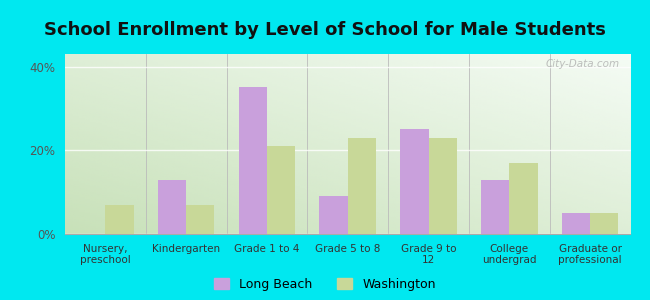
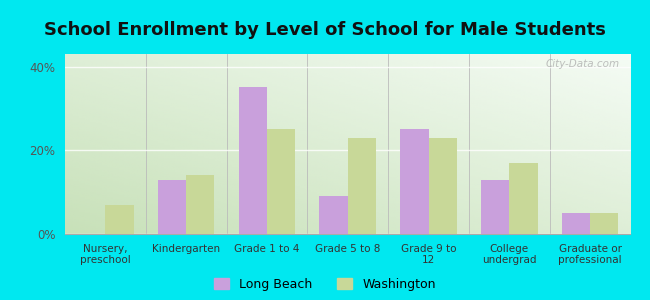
Washington/Kindergarten: 7% -> 14%
Washington/Grade 1 to 4: 21% -> 25%
